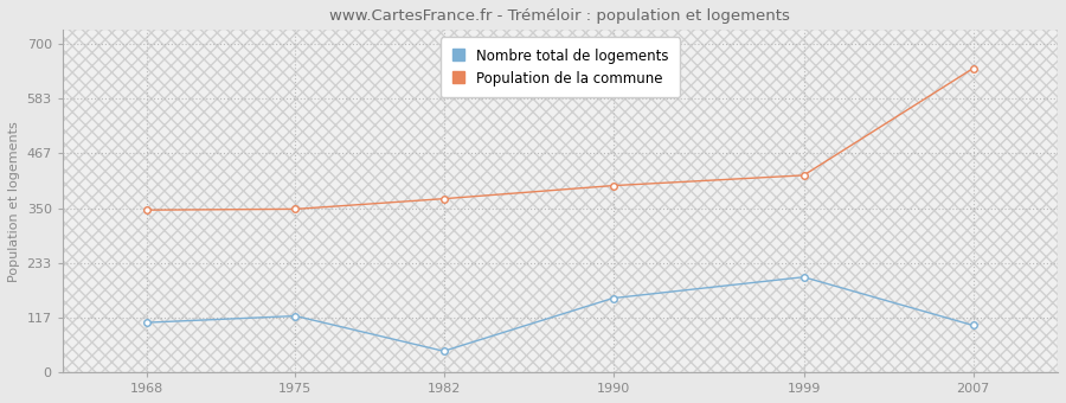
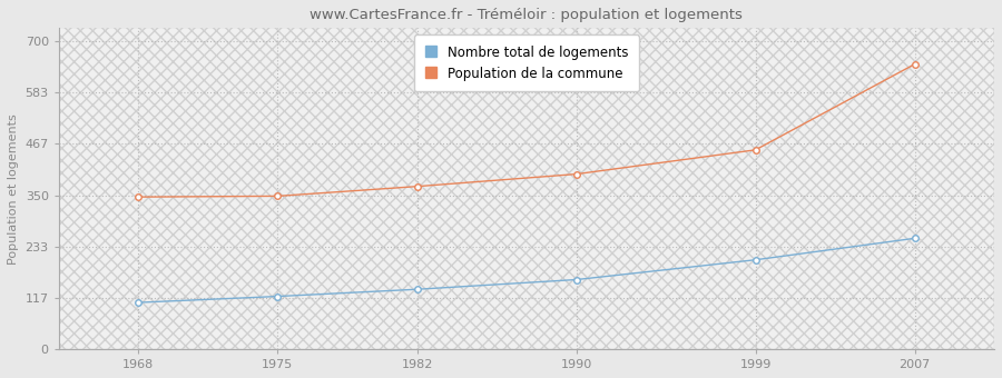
Nombre total de logements/1982: 45 -> 136
Population de la commune/1999: 420 -> 453
Nombre total de logements/2007: 100 -> 252
